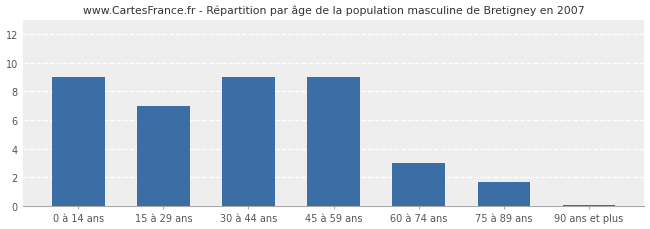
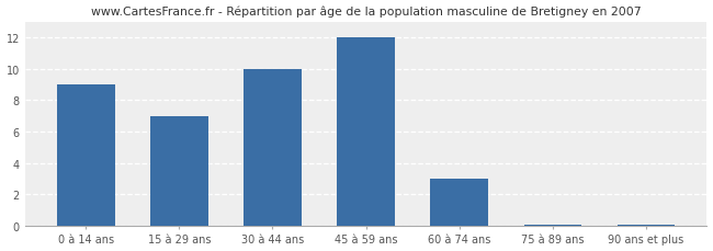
30 à 44 ans: 9.0 -> 10.0
45 à 59 ans: 9.0 -> 12.0
75 à 89 ans: 1.7 -> 0.1
